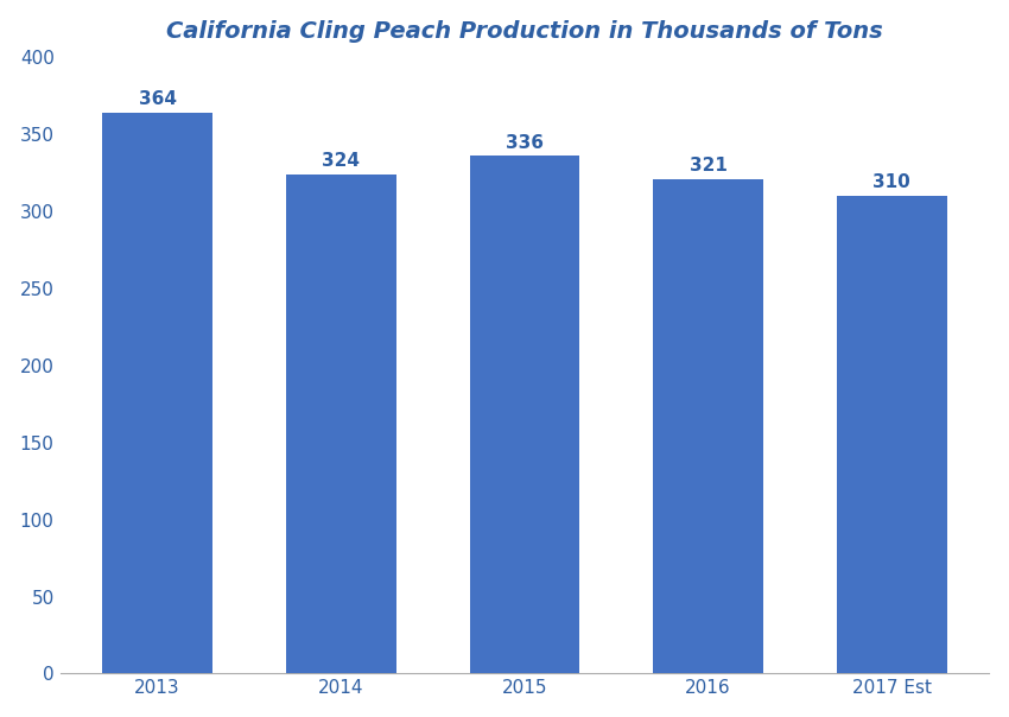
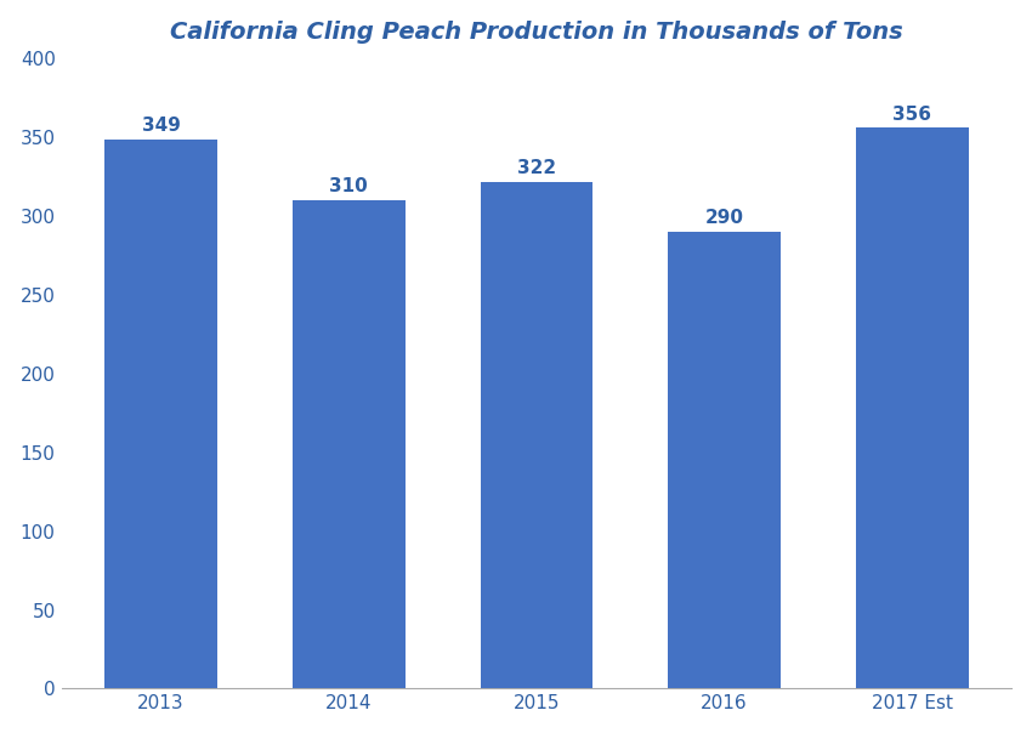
2013: 364 -> 349
2014: 324 -> 310
2015: 336 -> 322
2016: 321 -> 290
2017 Est: 310 -> 356
